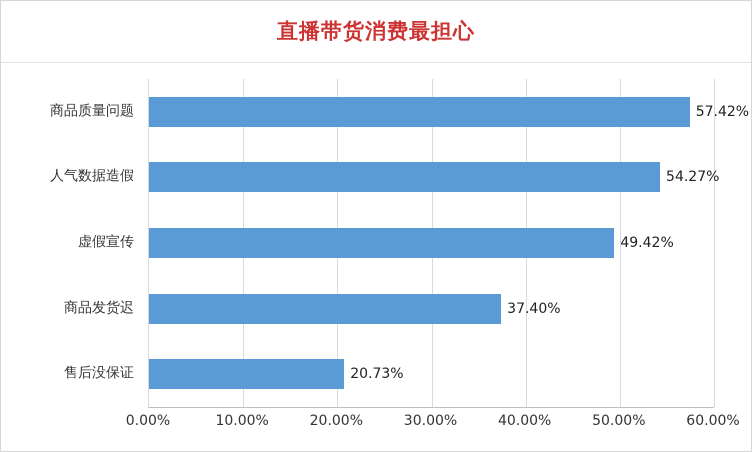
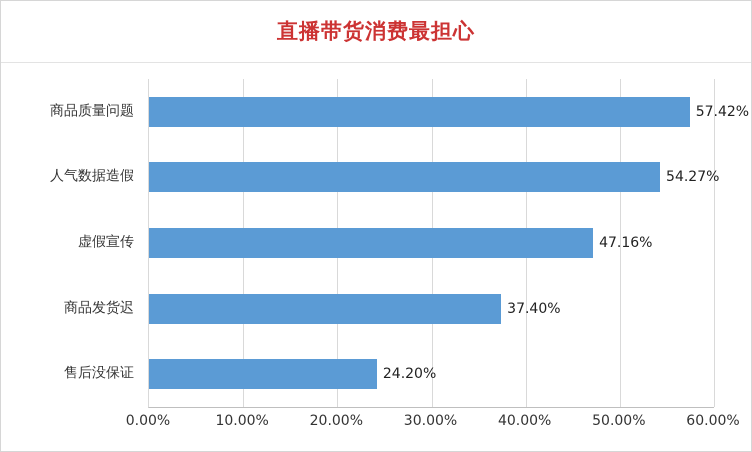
虚假宣传: 49.42% -> 47.16%
售后没保证: 20.73% -> 24.20%
